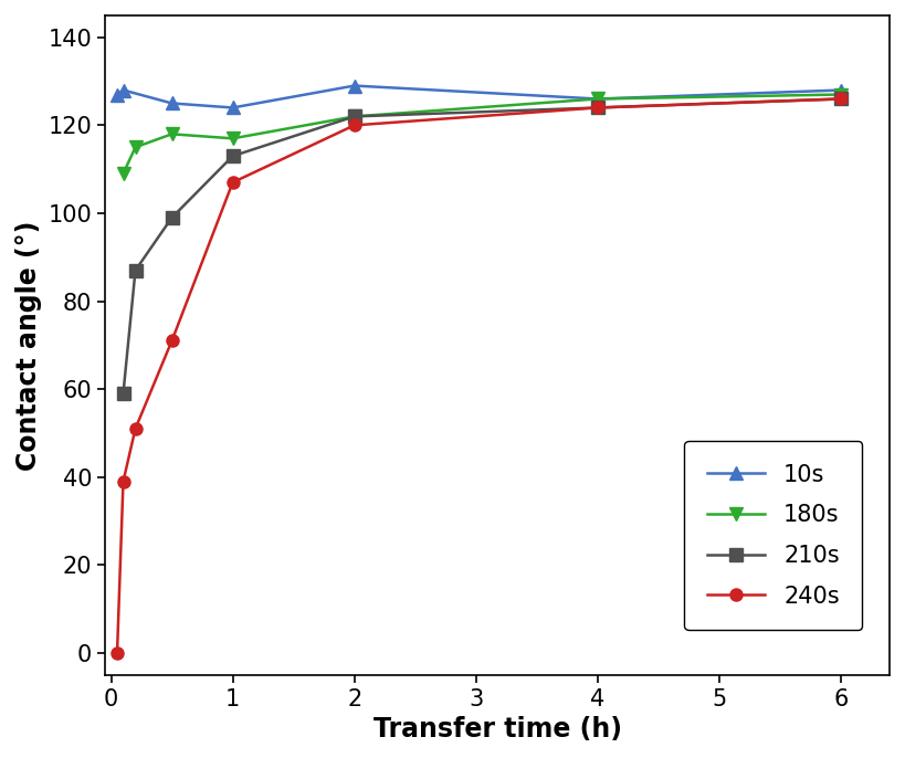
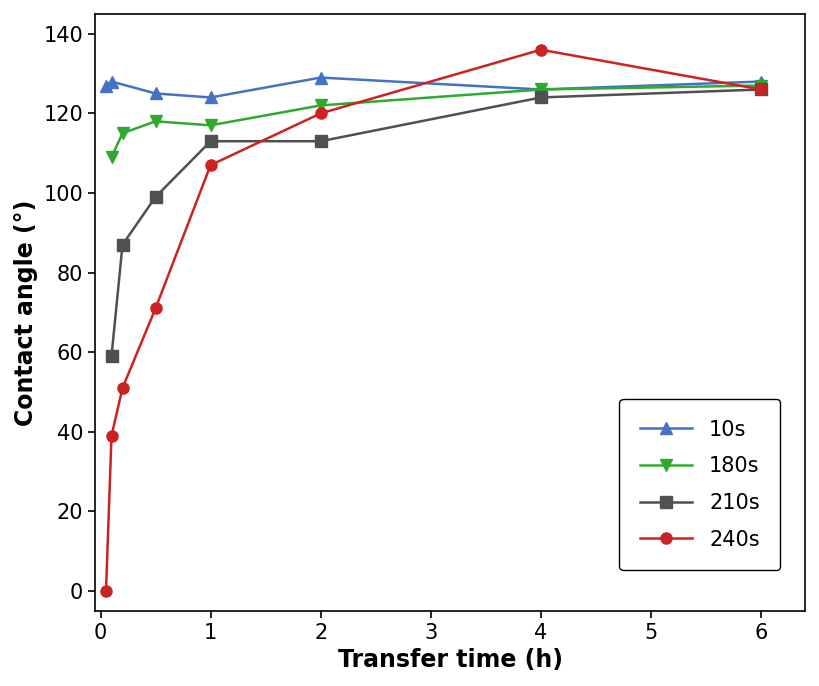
210s/2: 122 -> 113
240s/4: 124 -> 136
